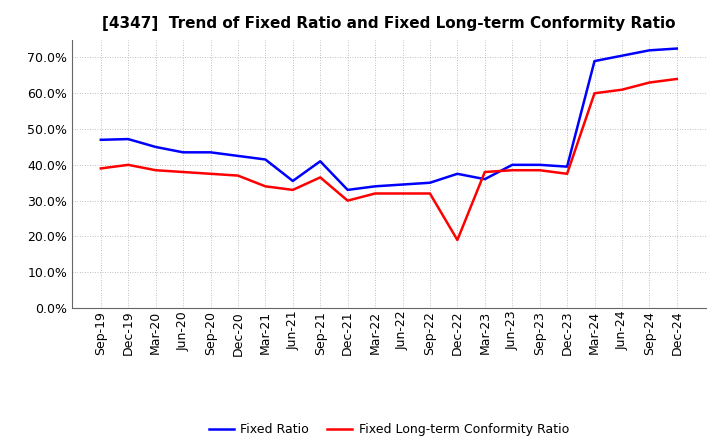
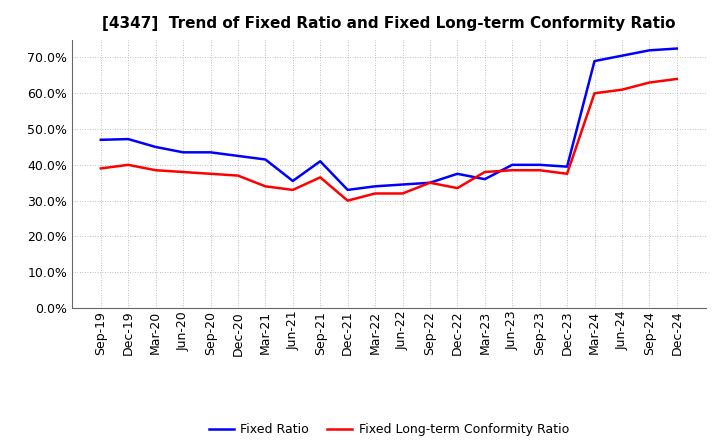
Fixed Long-term Conformity Ratio/Sep-22: 32.0% -> 35.0%
Fixed Long-term Conformity Ratio/Dec-22: 19.0% -> 33.5%
